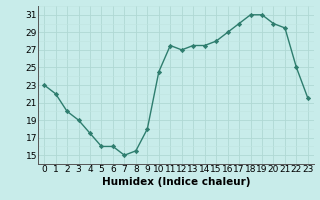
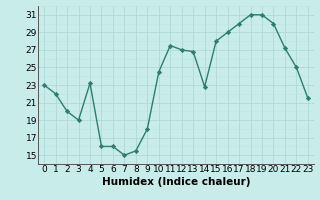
4: 17.5 -> 23.2
13: 27.5 -> 26.8
14: 27.5 -> 22.8
21: 29.5 -> 27.2
